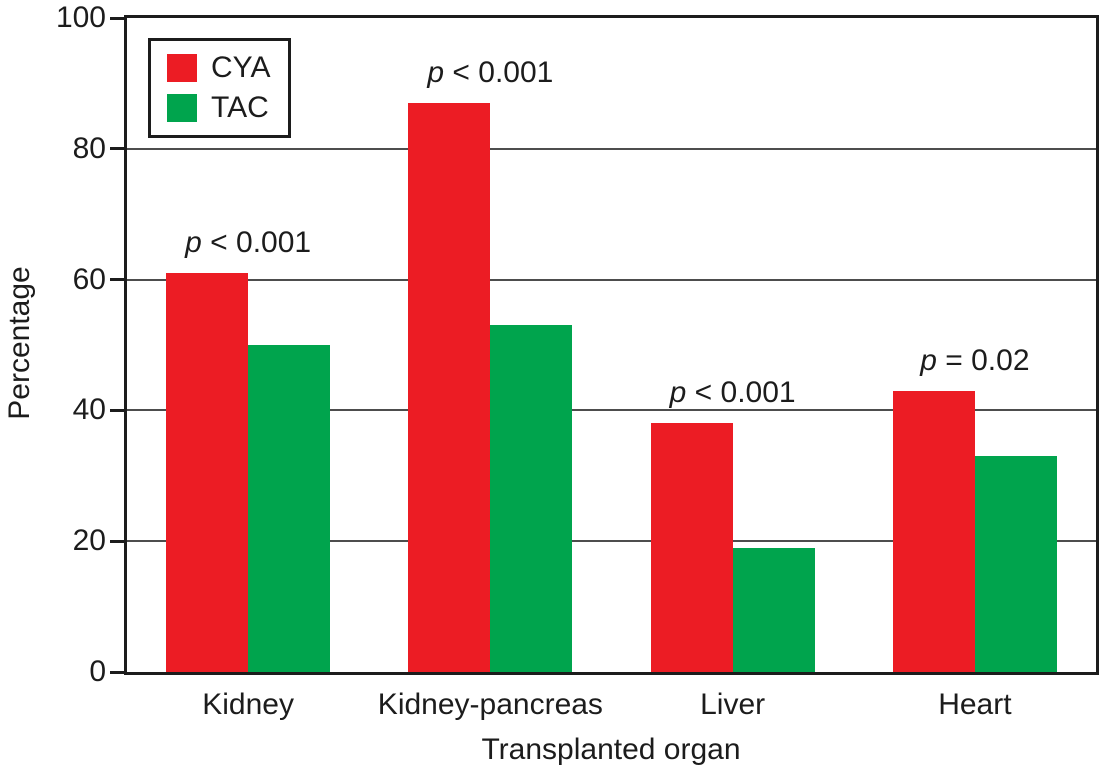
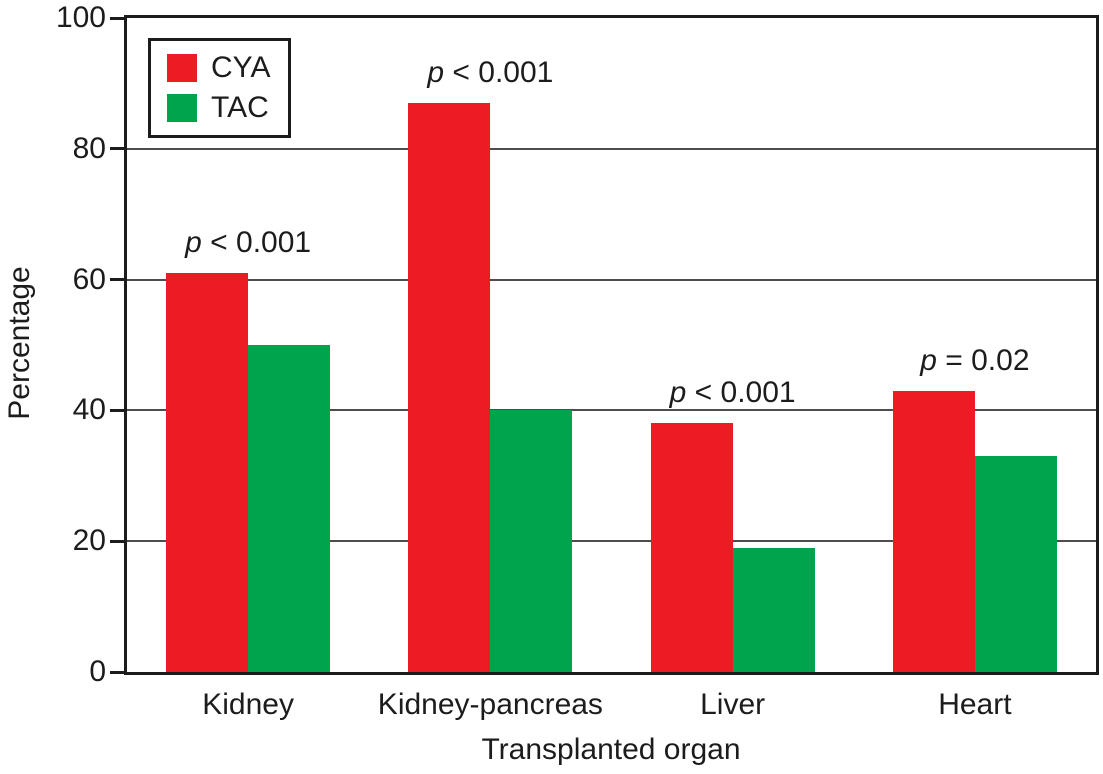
TAC/Kidney-pancreas: 53 -> 40
